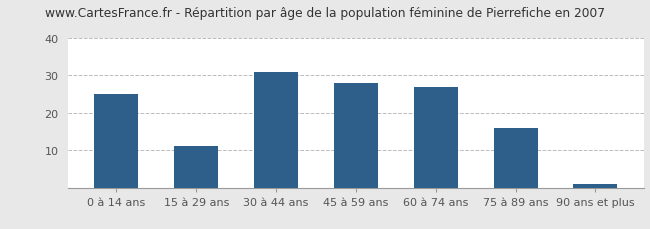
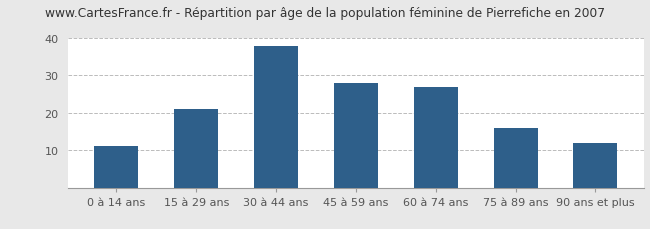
0 à 14 ans: 25 -> 11
15 à 29 ans: 11 -> 21
30 à 44 ans: 31 -> 38
90 ans et plus: 1 -> 12
